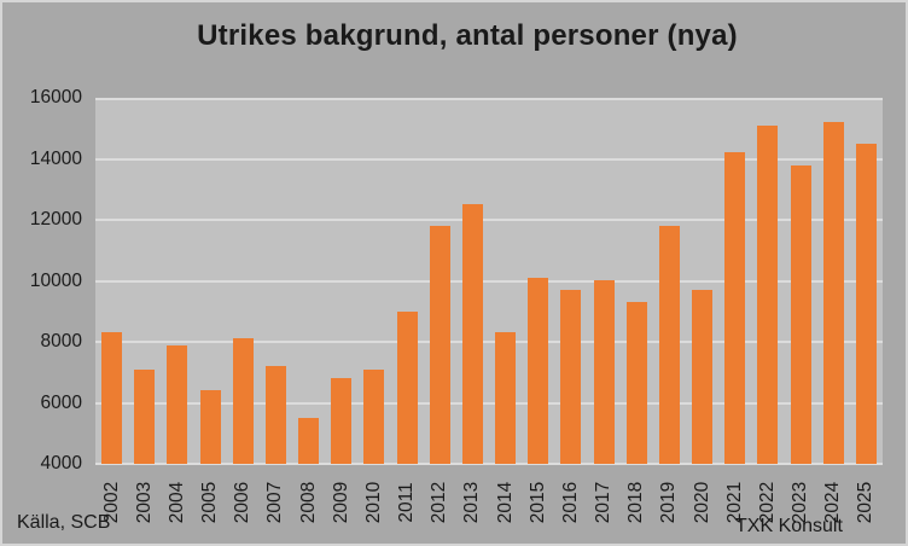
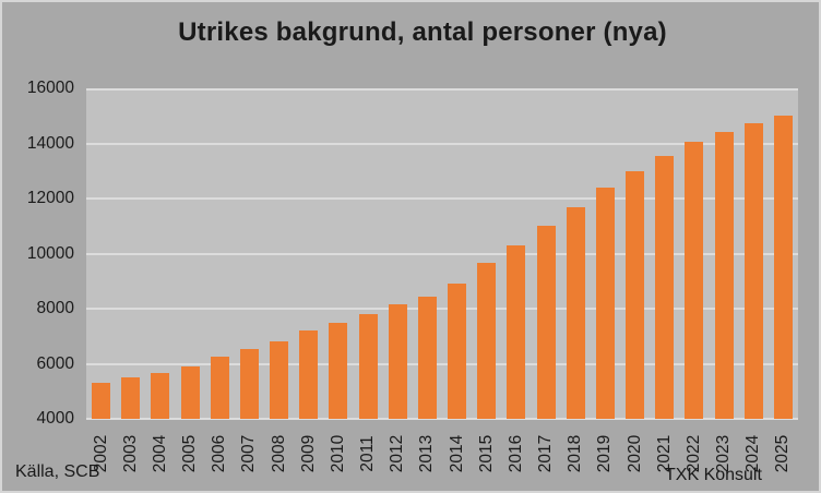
2002: 8300 -> 5300
2003: 7100 -> 5500
2004: 7900 -> 5600
2005: 6400 -> 5900
2006: 8100 -> 6200
2007: 7200 -> 6600
2008: 5500 -> 6800
2009: 6800 -> 7200
2010: 7100 -> 7500
2011: 9000 -> 7800
2012: 11800 -> 8200
2013: 12500 -> 8400
2014: 8300 -> 8900
2015: 10100 -> 9600
2016: 9700 -> 10300
2017: 10000 -> 11000
2018: 9300 -> 11700
2019: 11800 -> 12400
2020: 9700 -> 13000
2021: 14200 -> 13600
2022: 15100 -> 14000
2023: 13800 -> 14400
2024: 15200 -> 14800
2025: 14500 -> 15000
